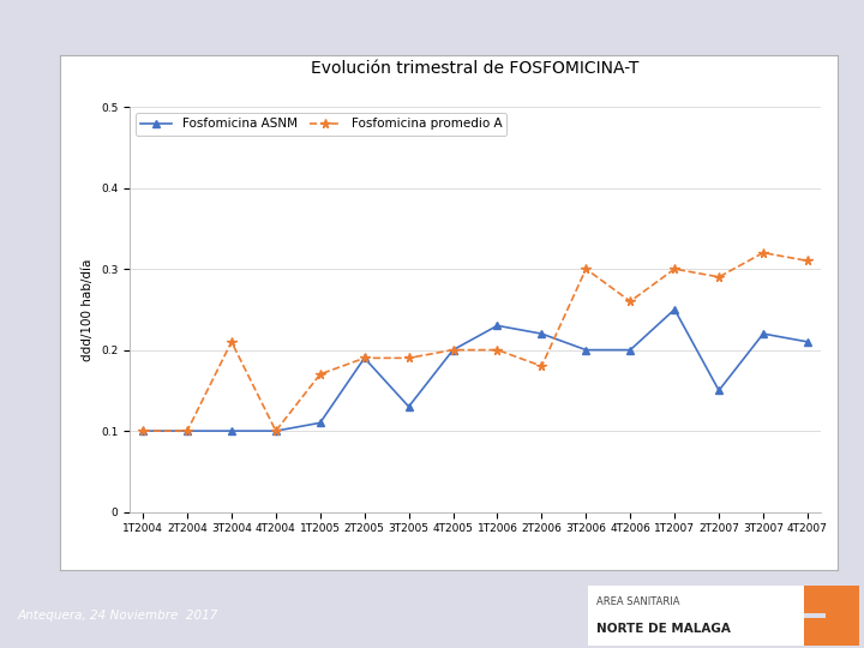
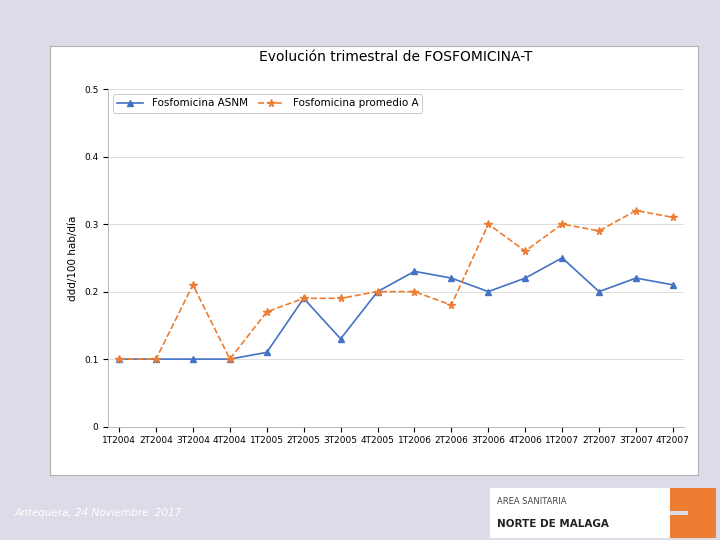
Fosfomicina ASNM/4T2006: 0.20 -> 0.22
Fosfomicina ASNM/2T2007: 0.15 -> 0.20
